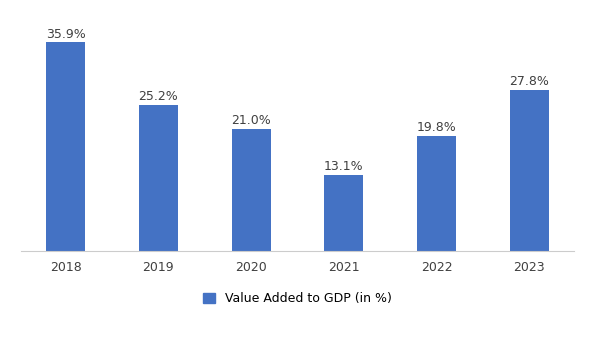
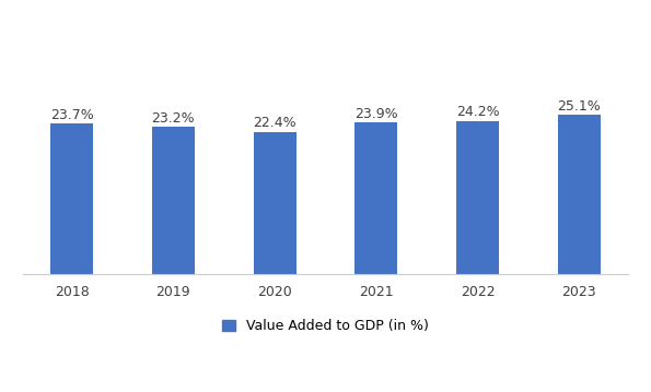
2018: 35.9% -> 23.7%
2019: 25.2% -> 23.2%
2020: 21.0% -> 22.4%
2021: 13.1% -> 23.9%
2022: 19.8% -> 24.2%
2023: 27.8% -> 25.1%
